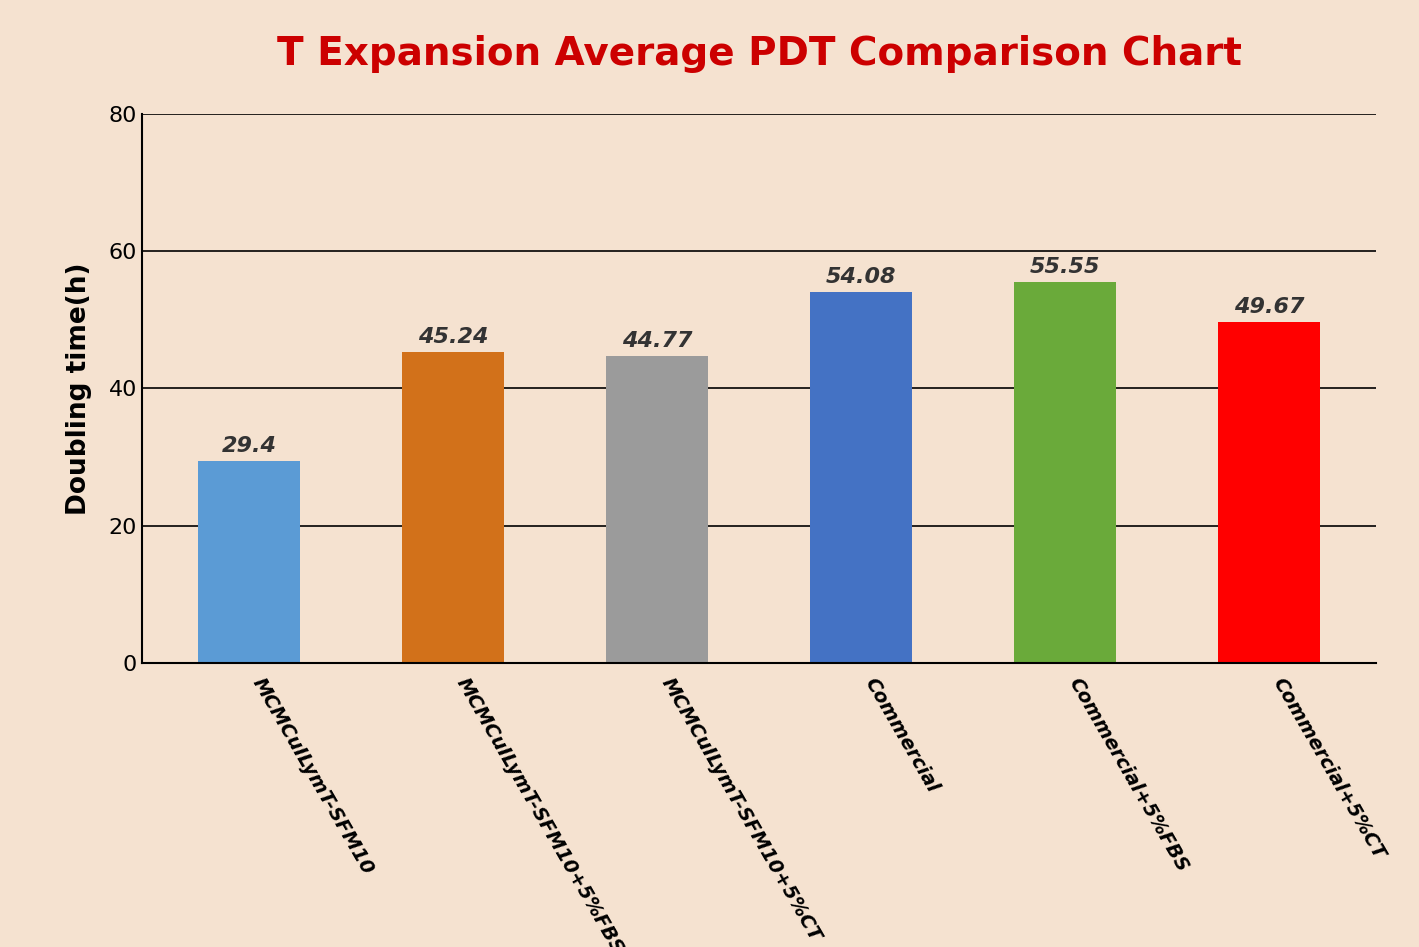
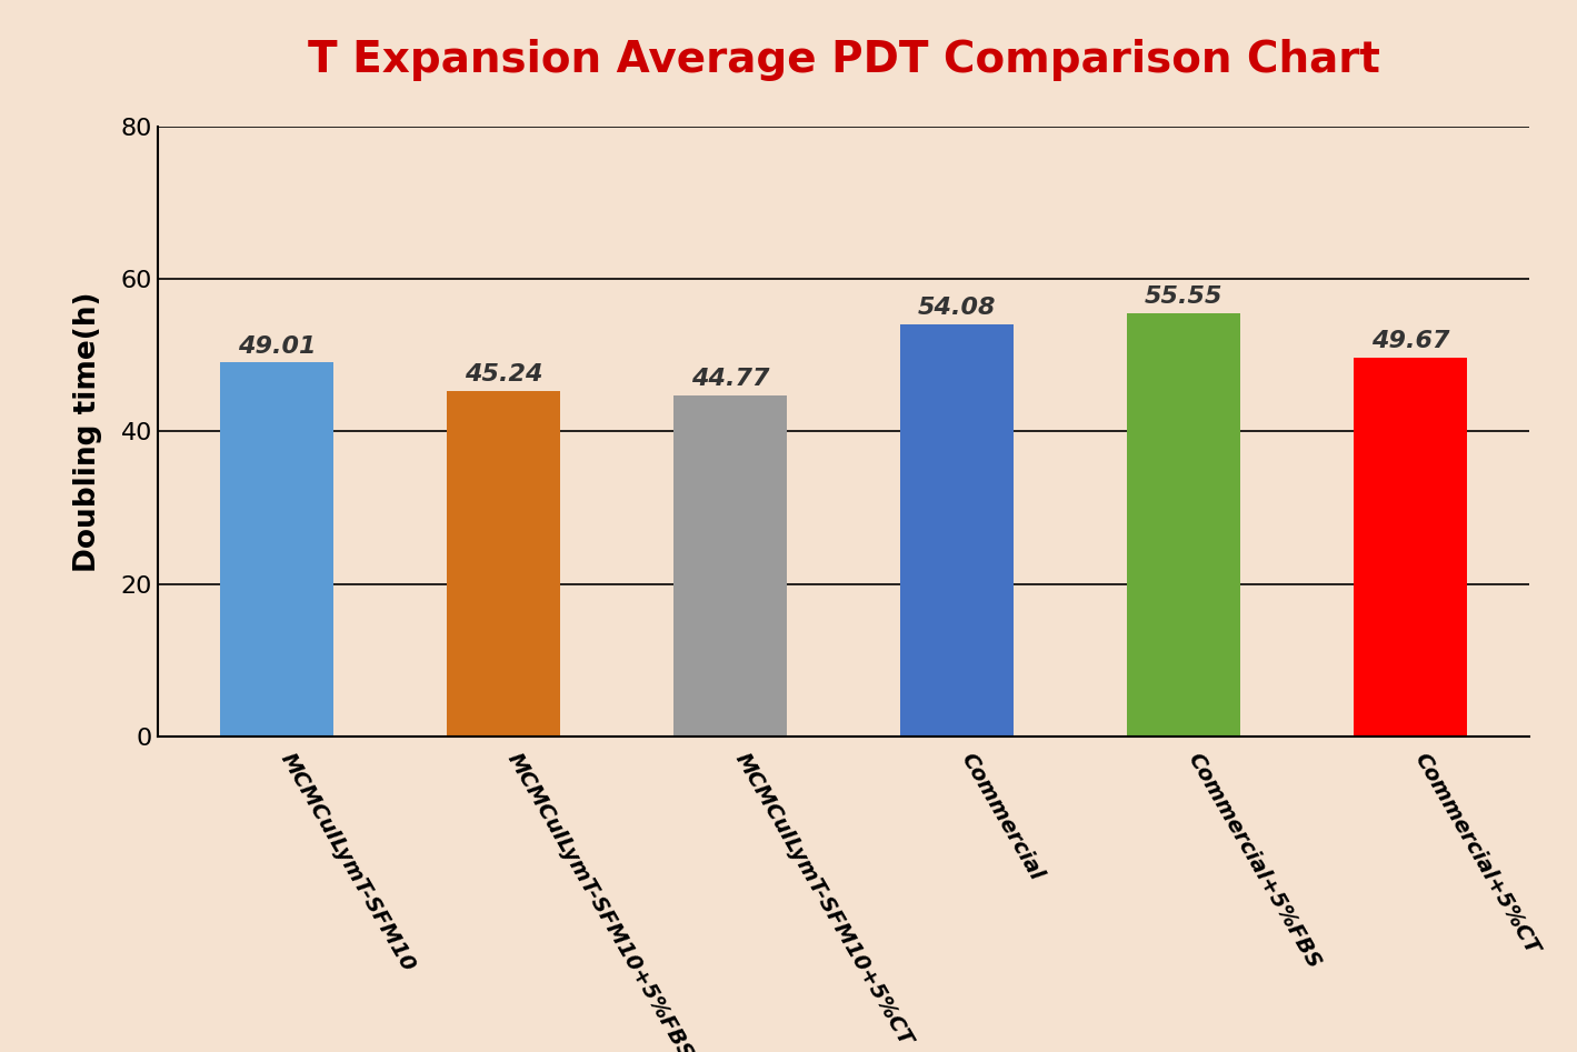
MCMCuILymT-SFM10: 29.4 -> 49.01
